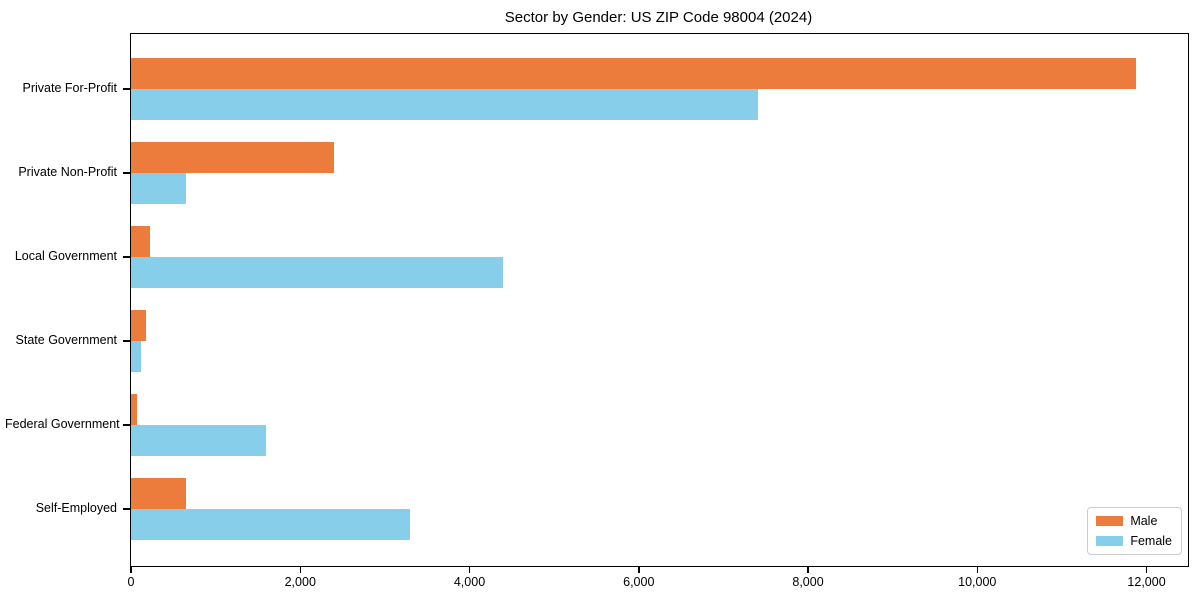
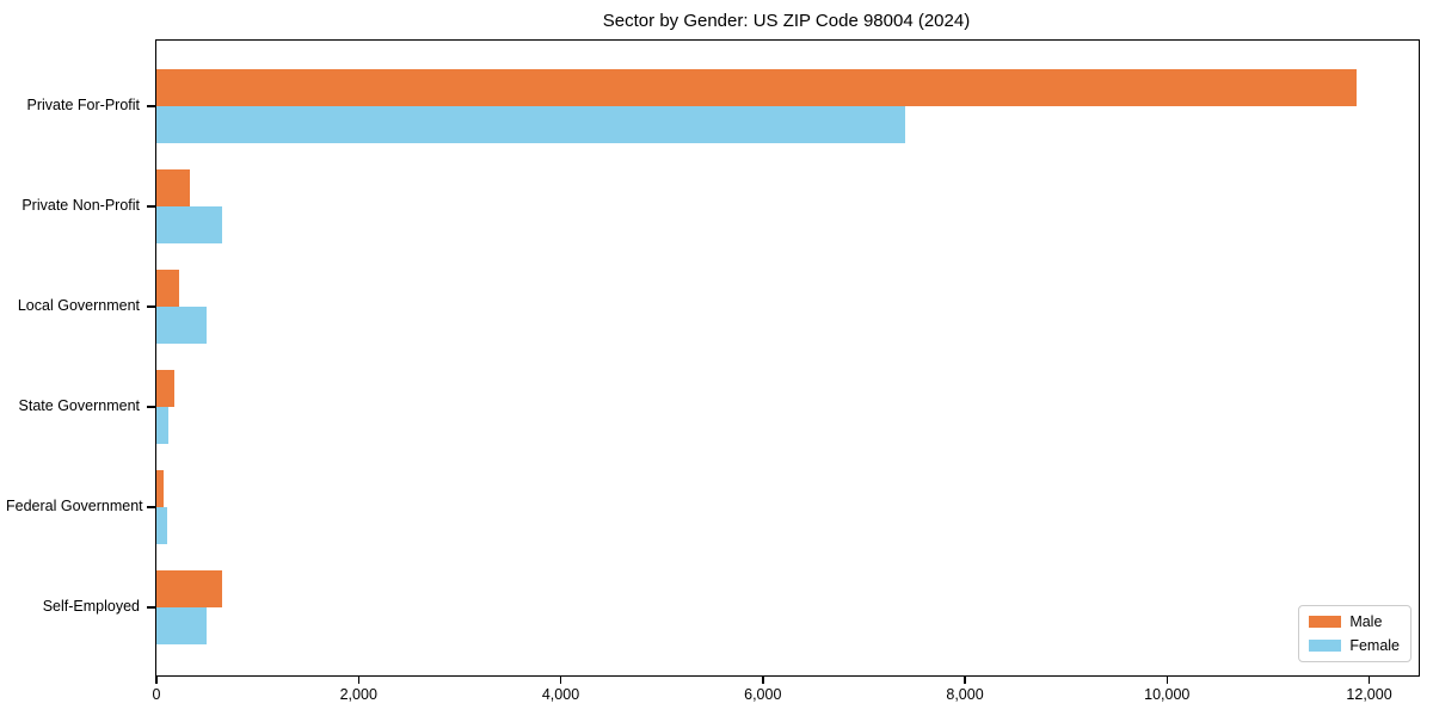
Male/Private Non-Profit: 2400 -> 300
Female/Local Government: 4400 -> 500
Female/Federal Government: 1600 -> 100
Female/Self-Employed: 3300 -> 500
